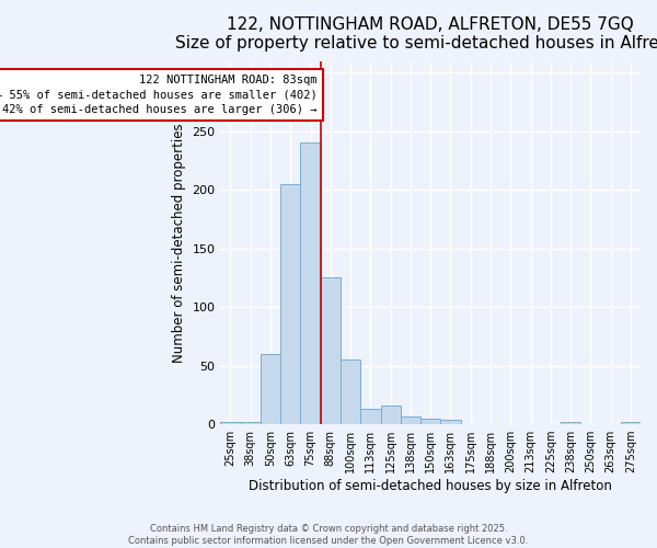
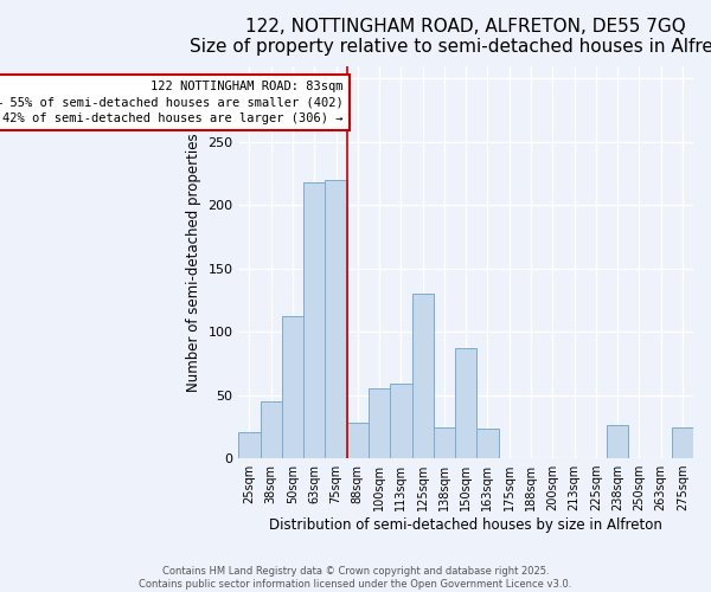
25sqm: 2 -> 21
38sqm: 2 -> 45
50sqm: 60 -> 112
63sqm: 205 -> 218
75sqm: 240 -> 220
88sqm: 125 -> 28
113sqm: 13 -> 59
125sqm: 16 -> 130
138sqm: 7 -> 24
150sqm: 5 -> 87
163sqm: 4 -> 23
238sqm: 2 -> 26
275sqm: 2 -> 24
